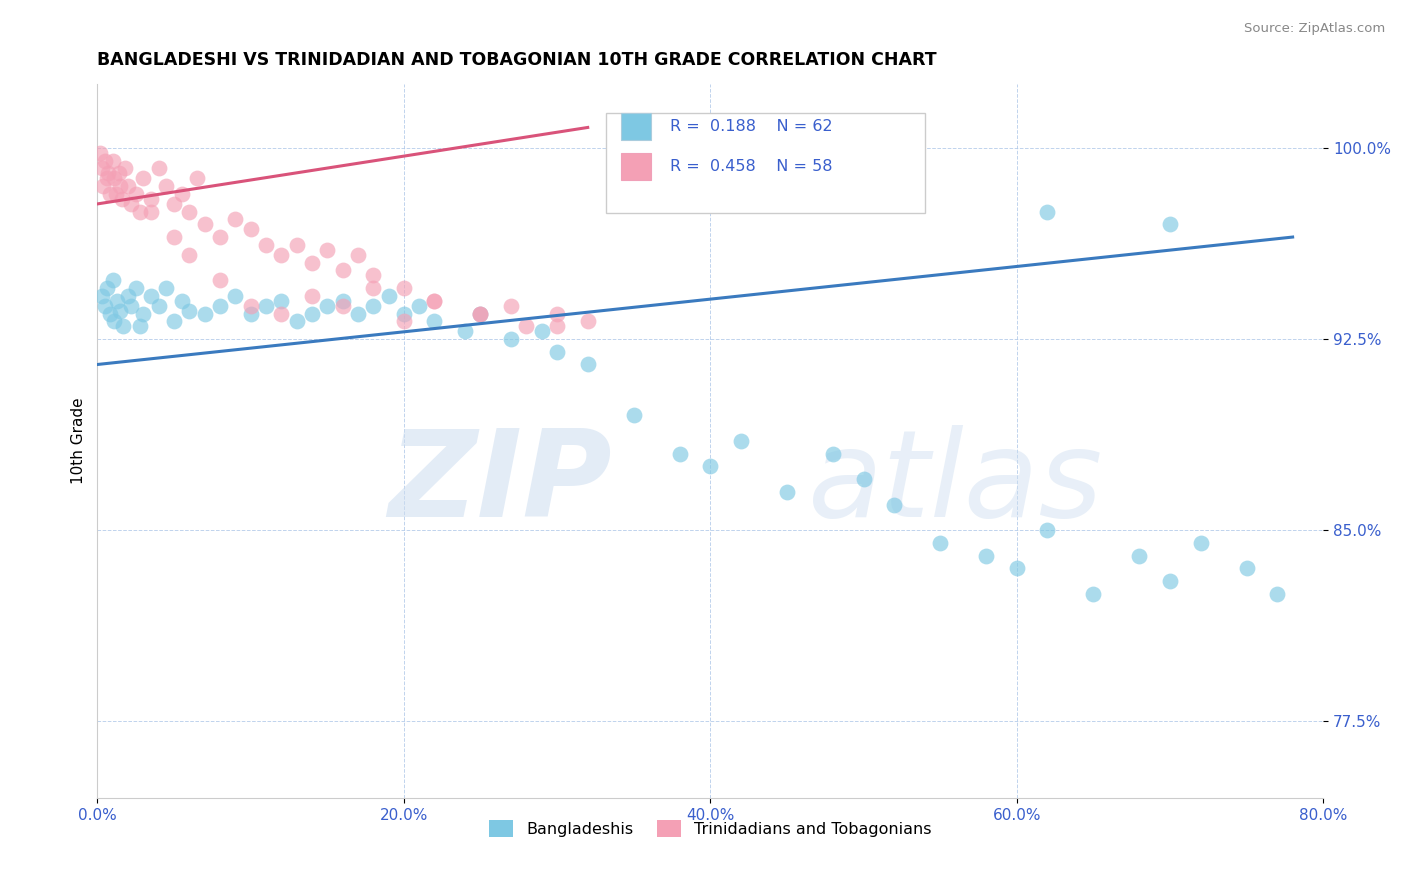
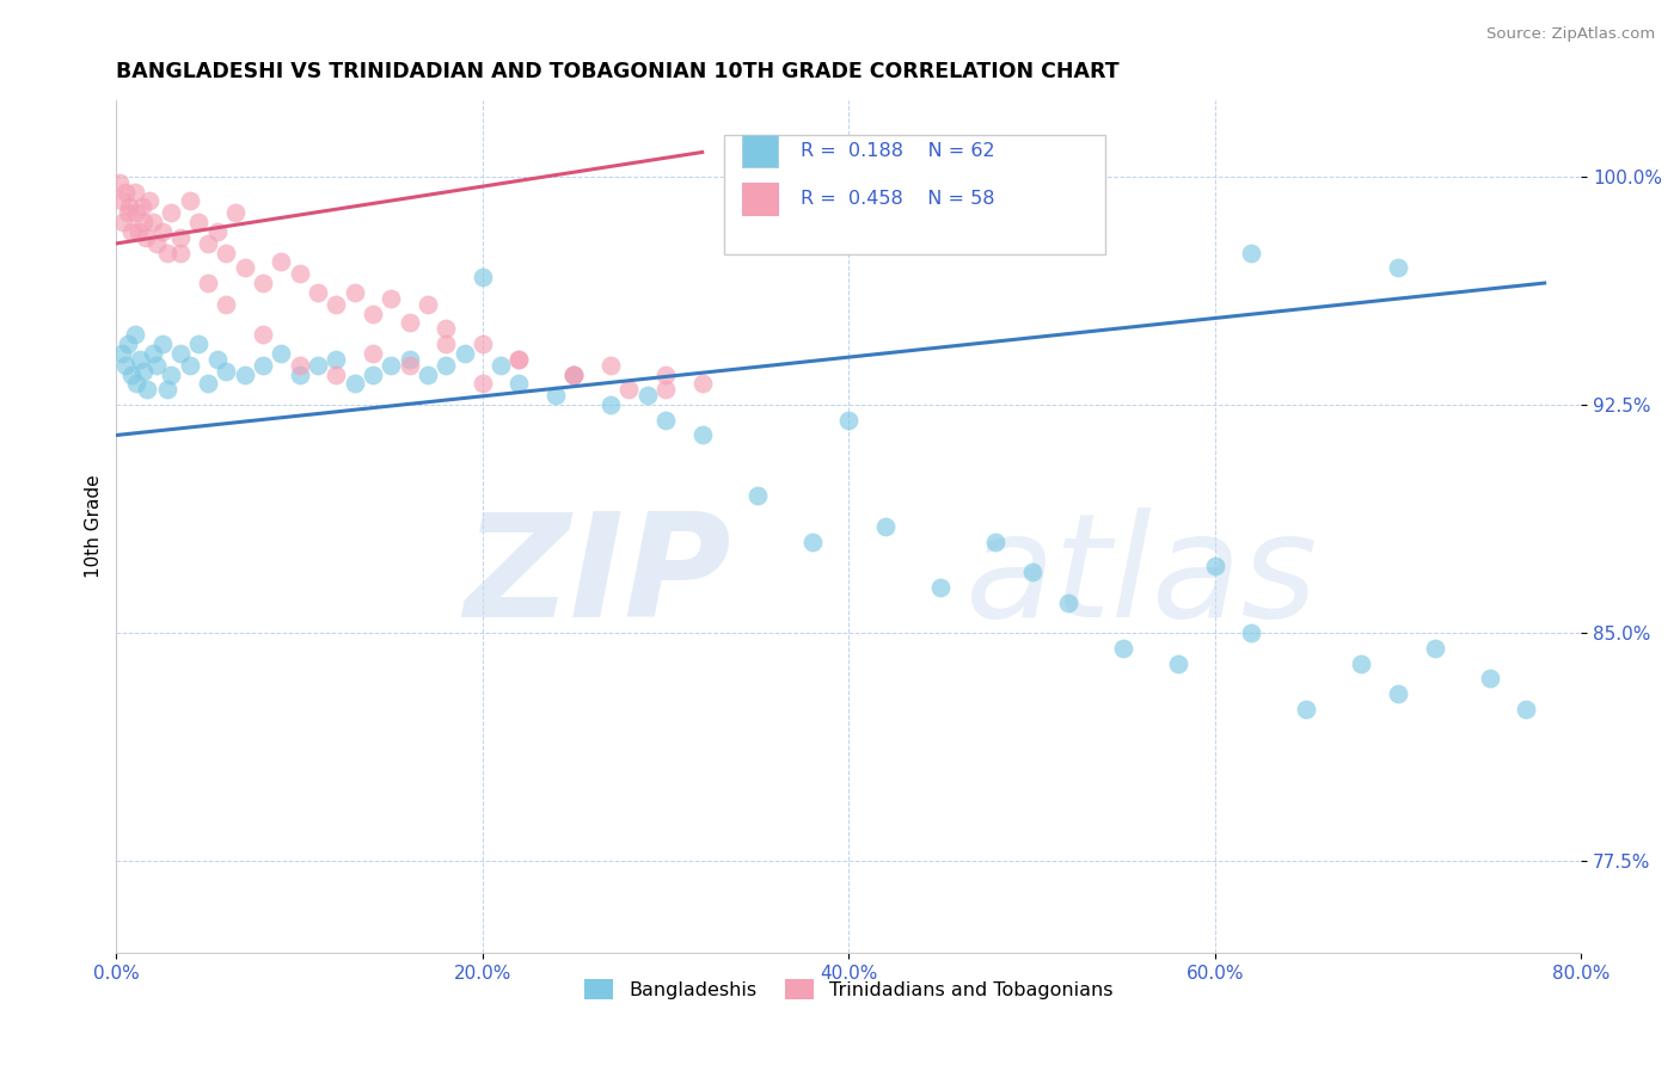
Bangladeshis/20.0%: 93.5% -> 96.7%
Bangladeshis/40.0%: 87.5% -> 92.0%
Bangladeshis/60.0%: 83.5% -> 87.2%
